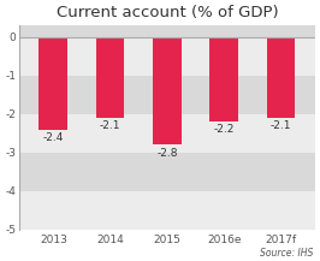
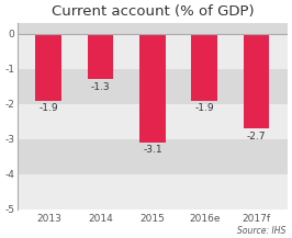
2013: -2.4 -> -1.9
2014: -2.1 -> -1.3
2015: -2.8 -> -3.1
2016e: -2.2 -> -1.9
2017f: -2.1 -> -2.7
